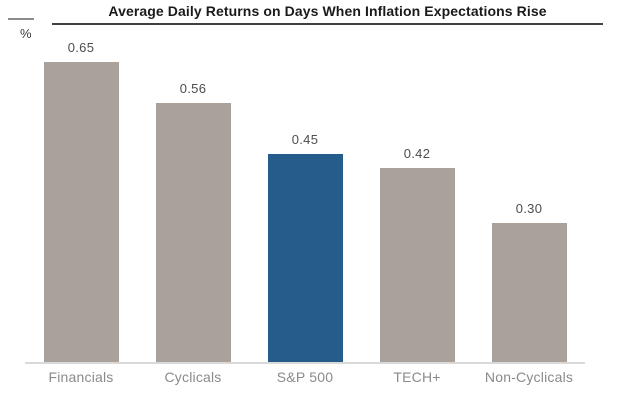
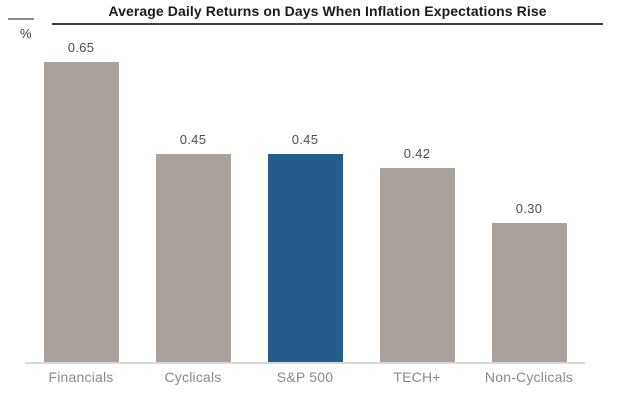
Cyclicals: 0.56 -> 0.45
